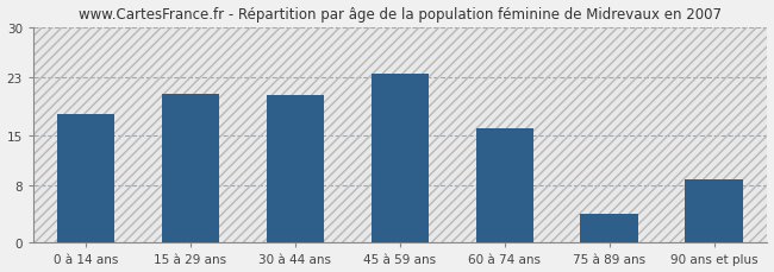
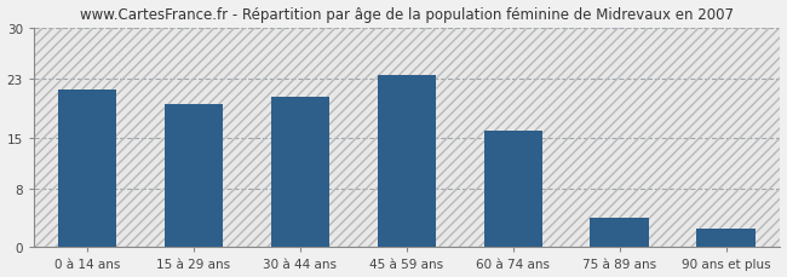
0 à 14 ans: 18.0 -> 21.5
15 à 29 ans: 20.8 -> 19.5
90 ans et plus: 8.8 -> 2.5
